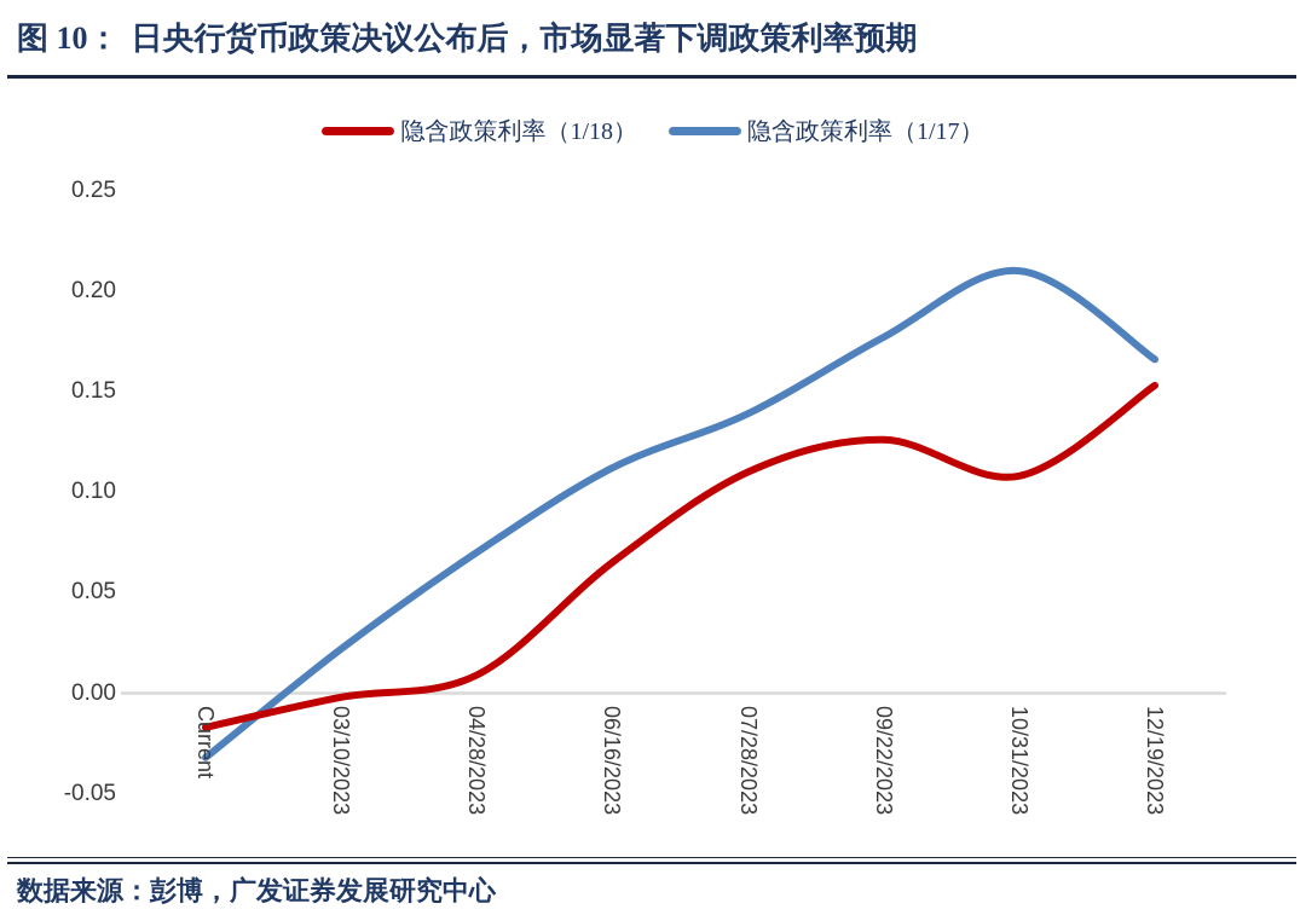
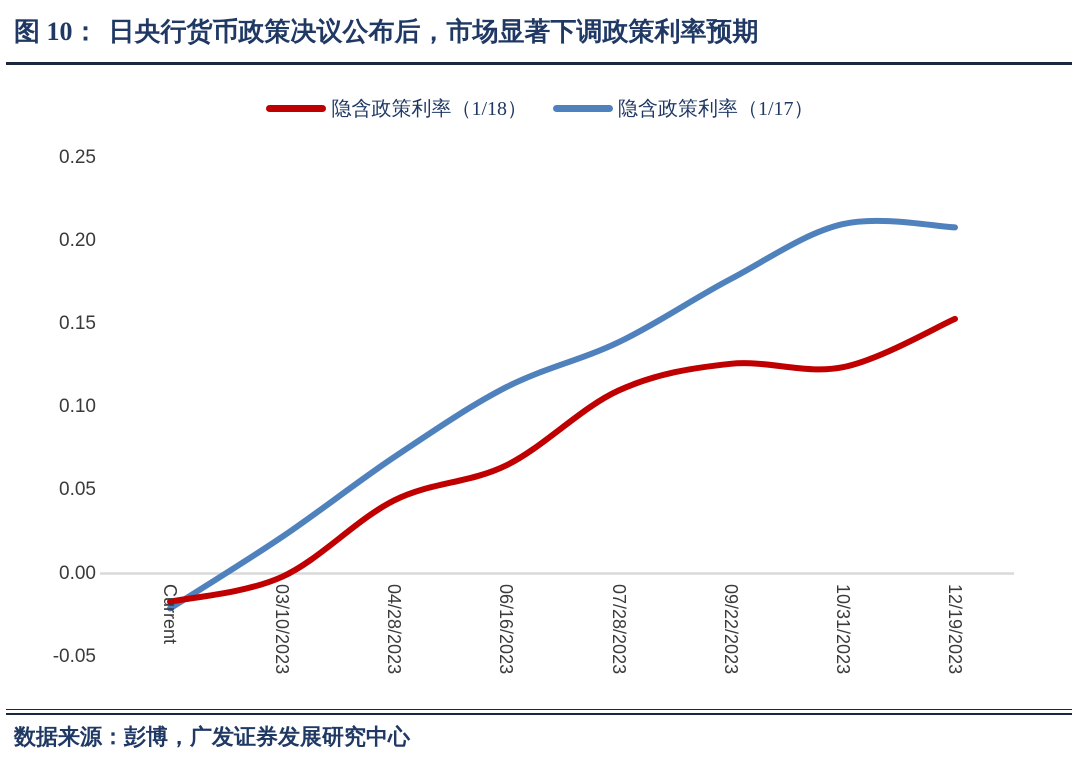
隐含政策利率（1/17）/Current: -0.032 -> -0.021
隐含政策利率（1/18）/04/28/2023: 0.009 -> 0.044
隐含政策利率（1/18）/10/31/2023: 0.108 -> 0.124
隐含政策利率（1/17）/12/19/2023: 0.166 -> 0.208
